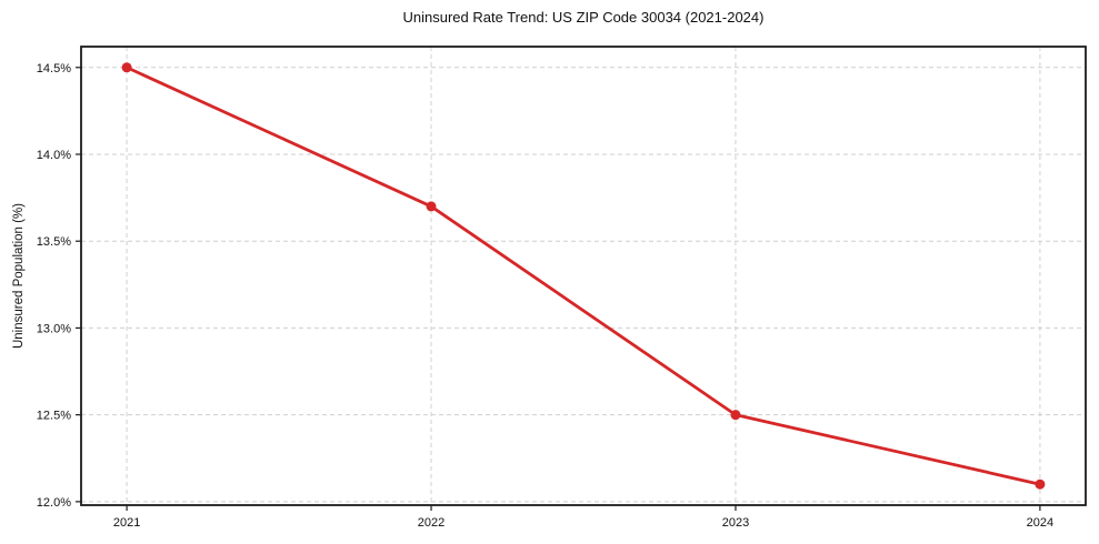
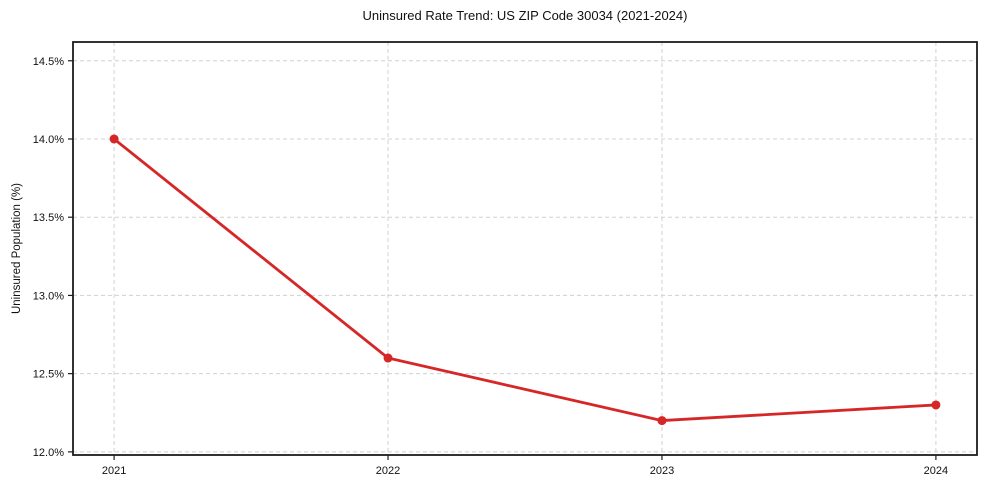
2021: 14.5% -> 14.0%
2022: 13.7% -> 12.6%
2023: 12.5% -> 12.2%
2024: 12.1% -> 12.3%
